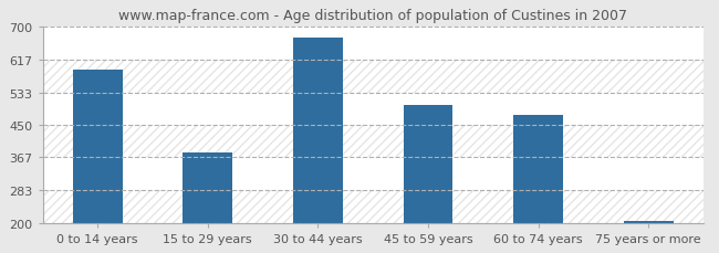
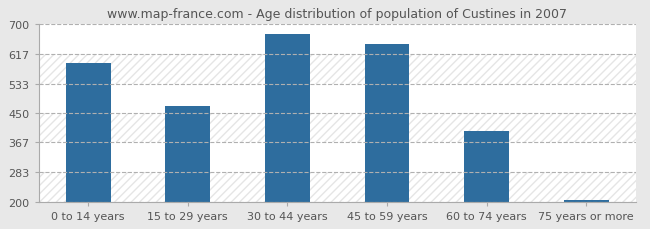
15 to 29 years: 380 -> 470
45 to 59 years: 500 -> 643
60 to 74 years: 475 -> 400
